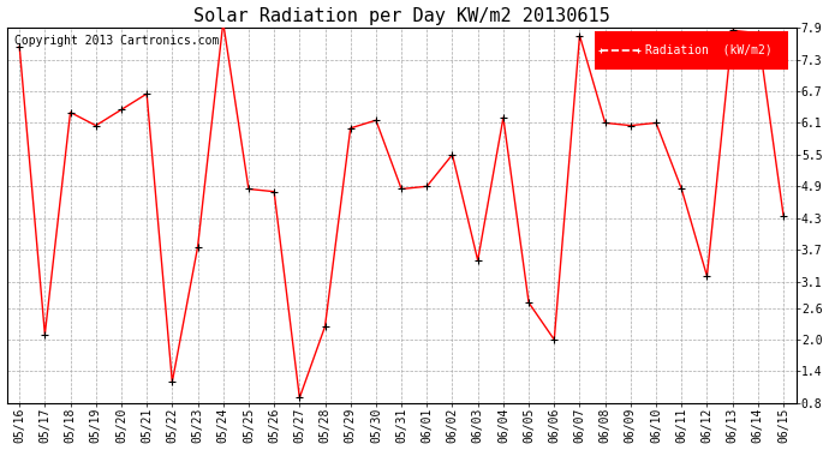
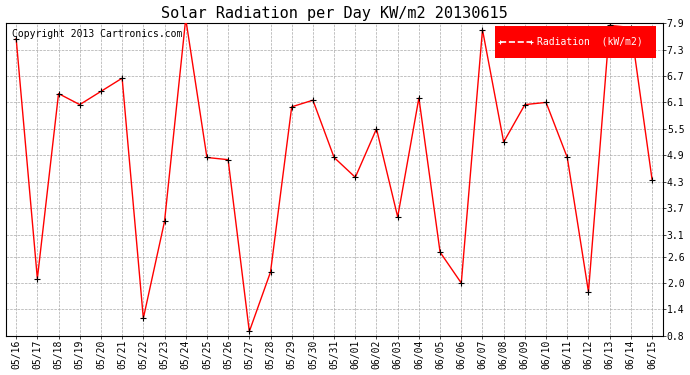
Solar Radiation per Day KW/m2 20130615/05/23: 3.75 -> 3.40
Solar Radiation per Day KW/m2 20130615/06/01: 4.90 -> 4.40
Solar Radiation per Day KW/m2 20130615/06/08: 6.10 -> 5.20
Solar Radiation per Day KW/m2 20130615/06/12: 3.20 -> 1.80
